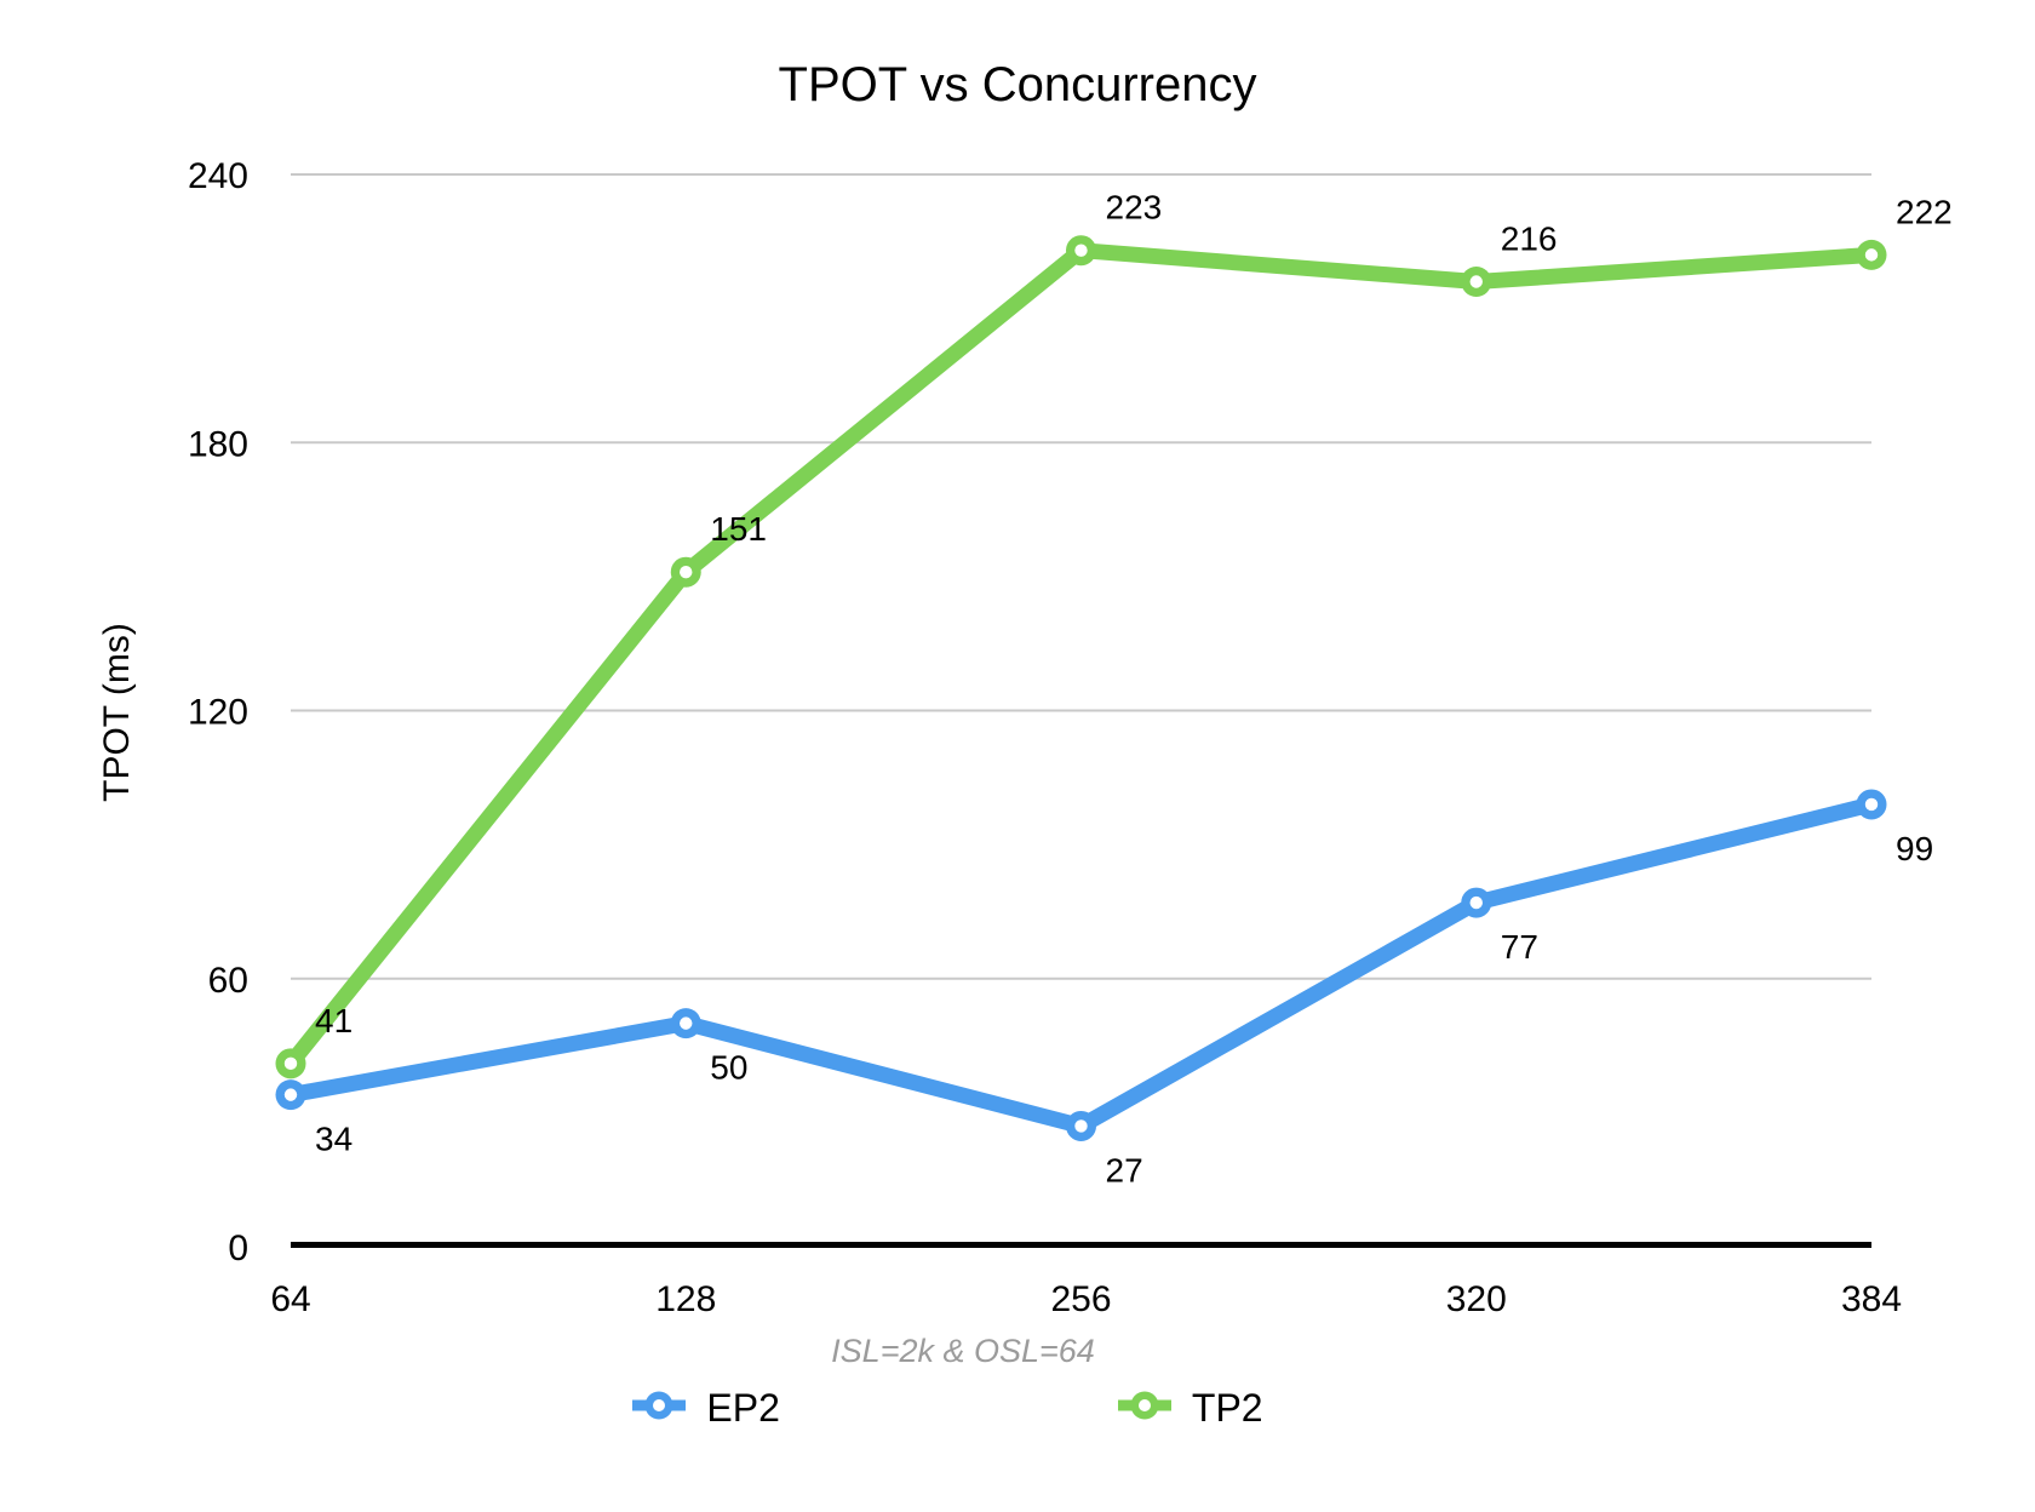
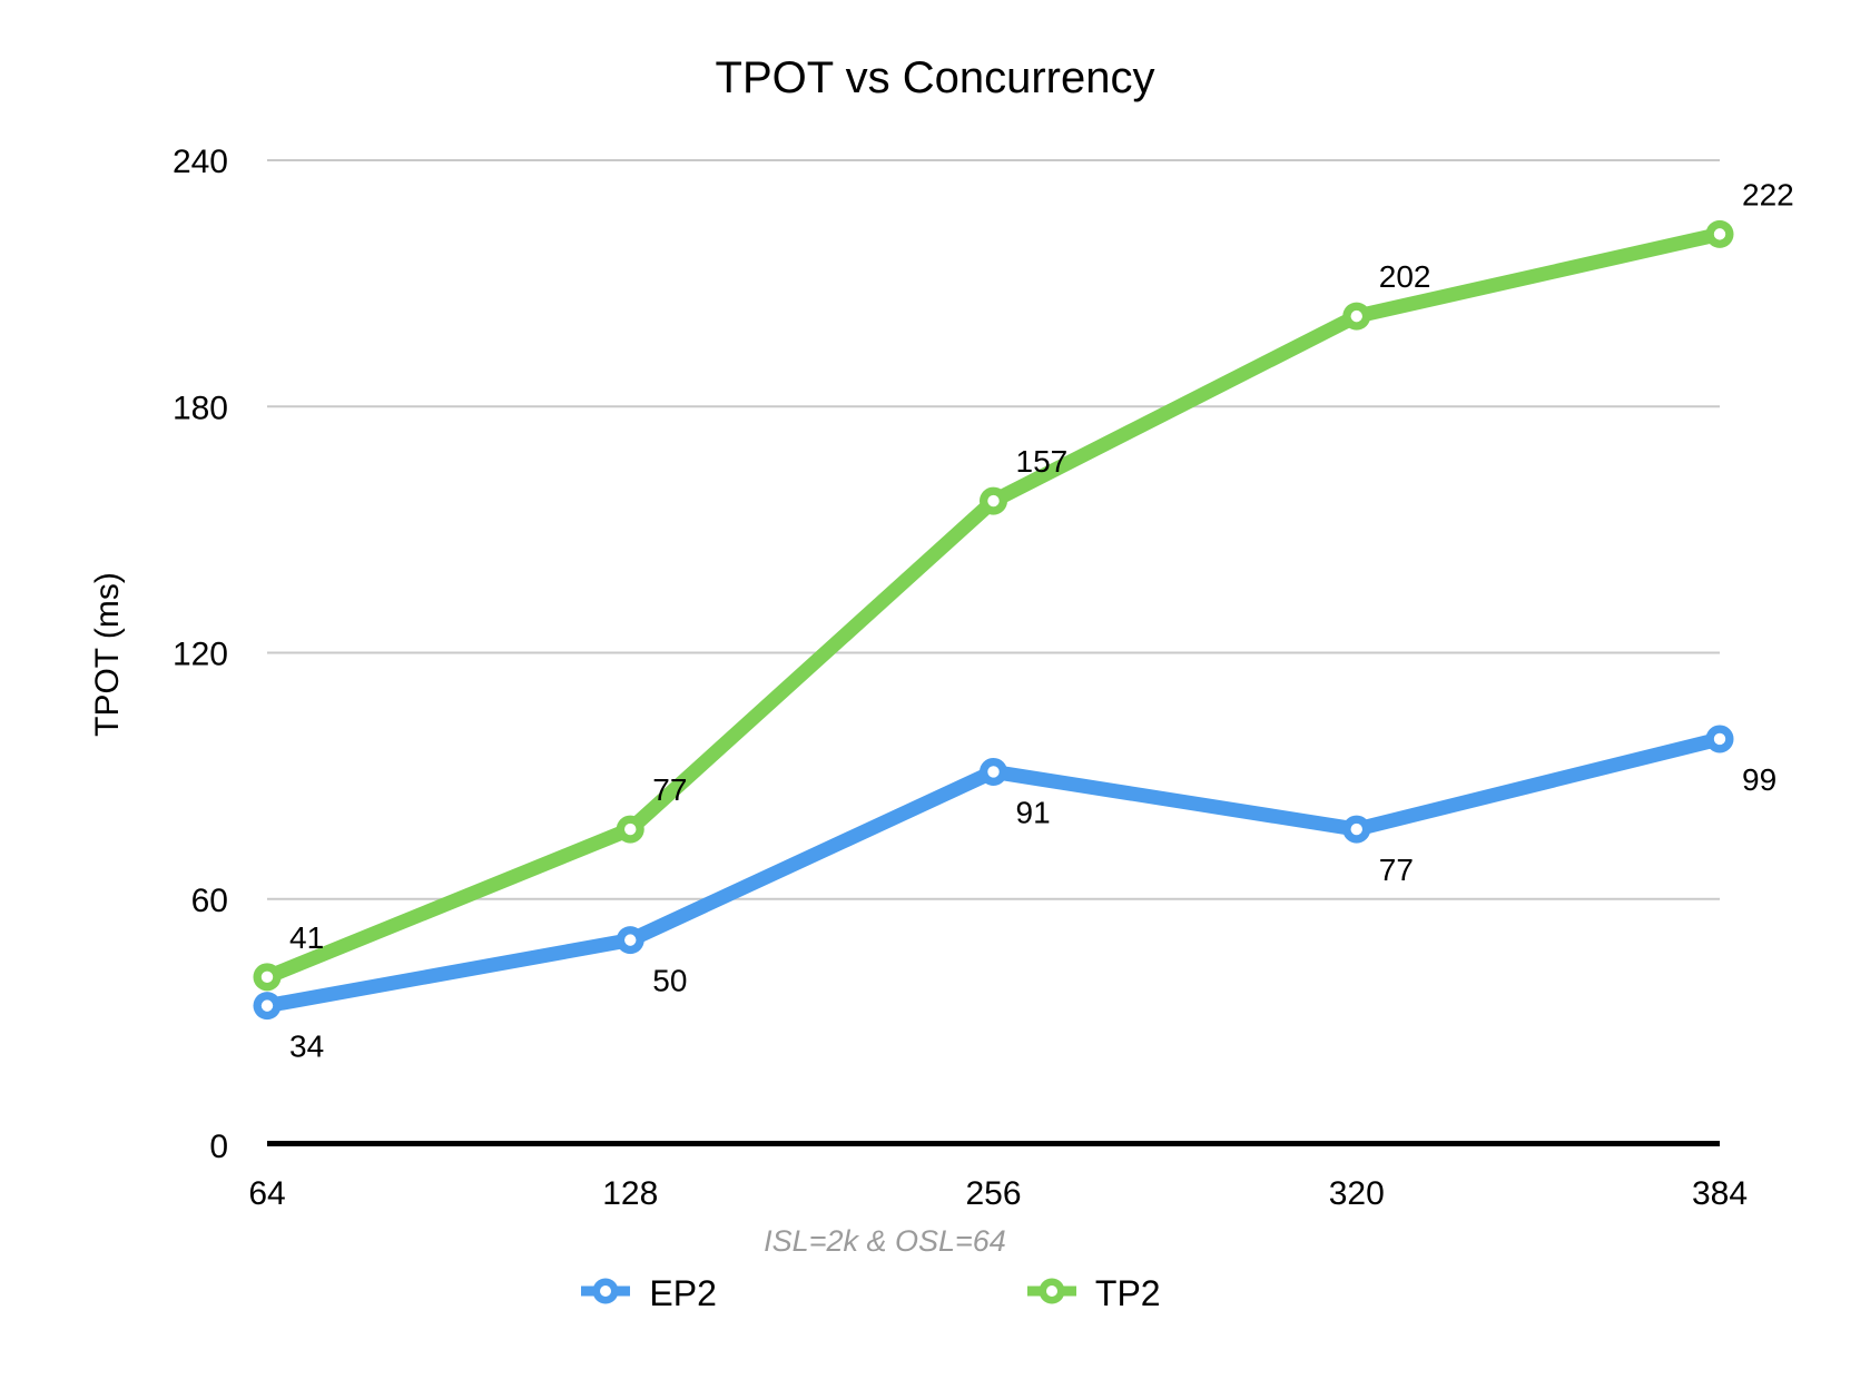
TP2/128: 151 -> 77
EP2/256: 27 -> 91
TP2/256: 223 -> 157
TP2/320: 216 -> 202
